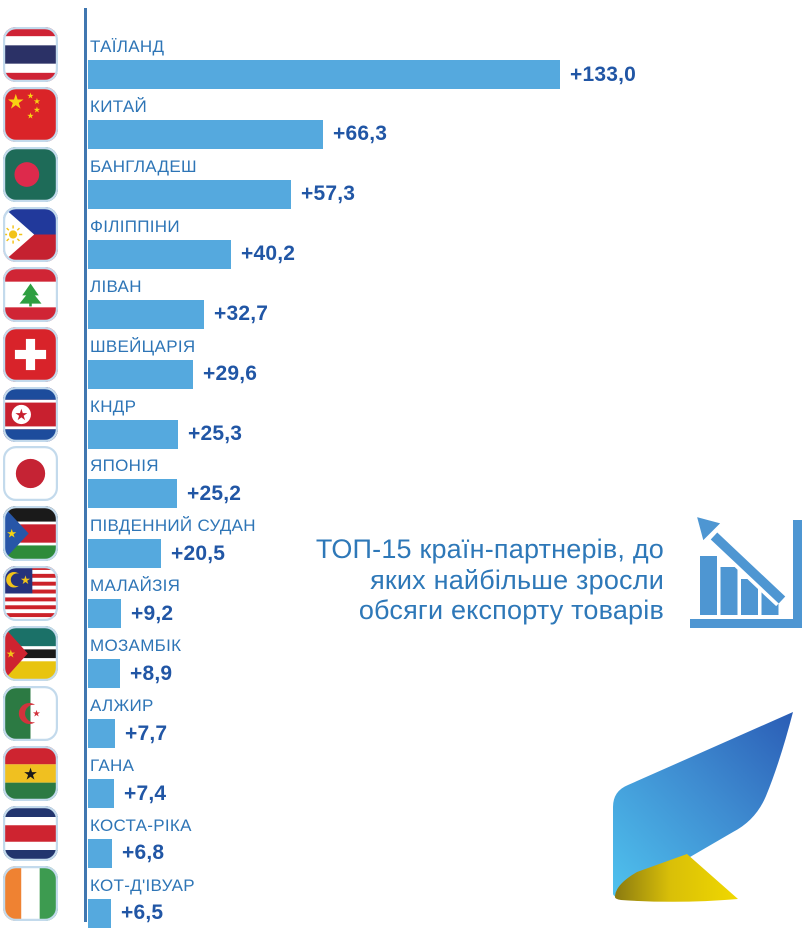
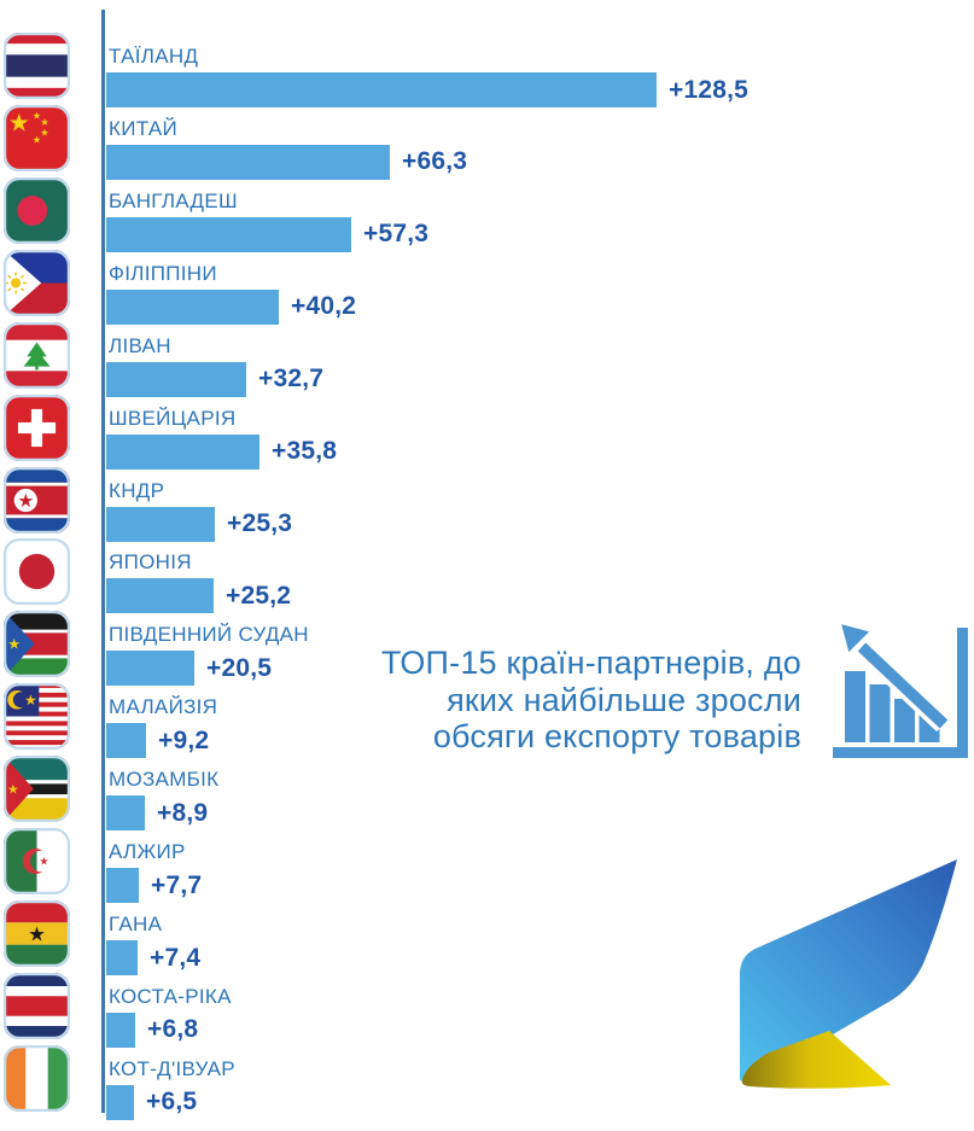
ТАЇЛАНД: +133,0 -> +128,5
ШВЕЙЦАРІЯ: +29,6 -> +35,8
